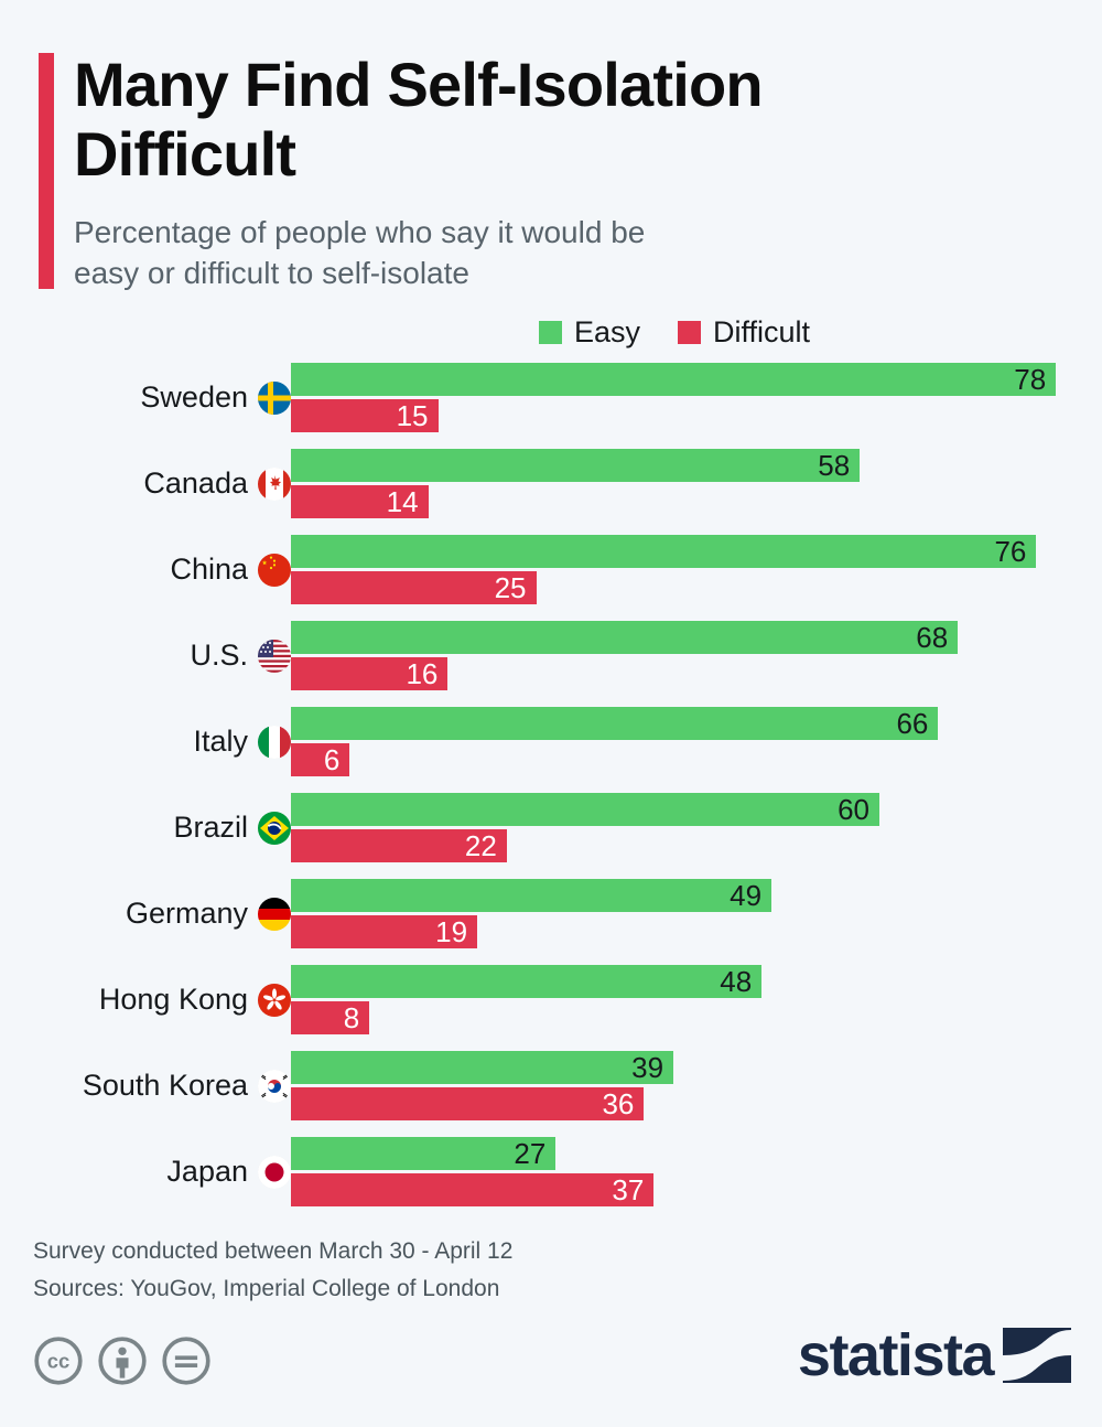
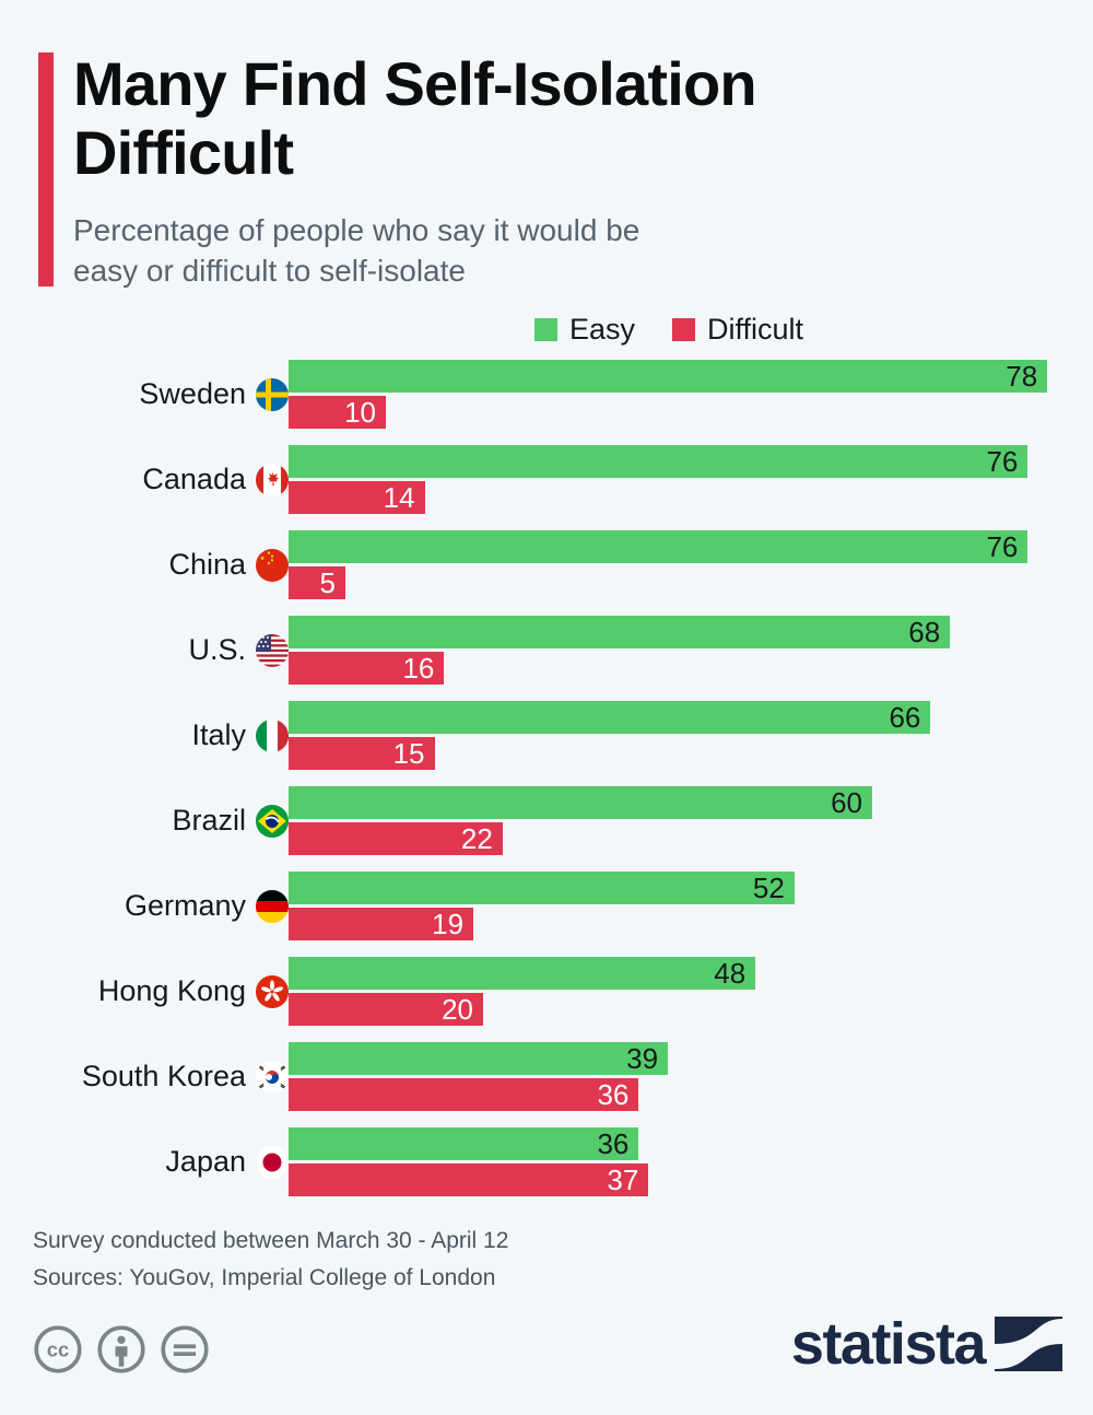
Difficult/Sweden: 15 -> 10
Easy/Canada: 58 -> 76
Difficult/China: 25 -> 5
Difficult/Italy: 6 -> 15
Easy/Germany: 49 -> 52
Difficult/Hong Kong: 8 -> 20
Easy/Japan: 27 -> 36
